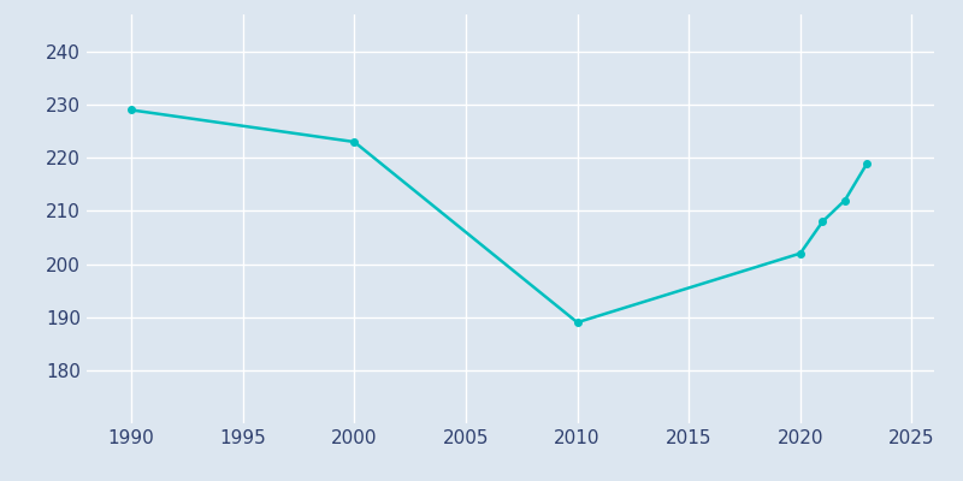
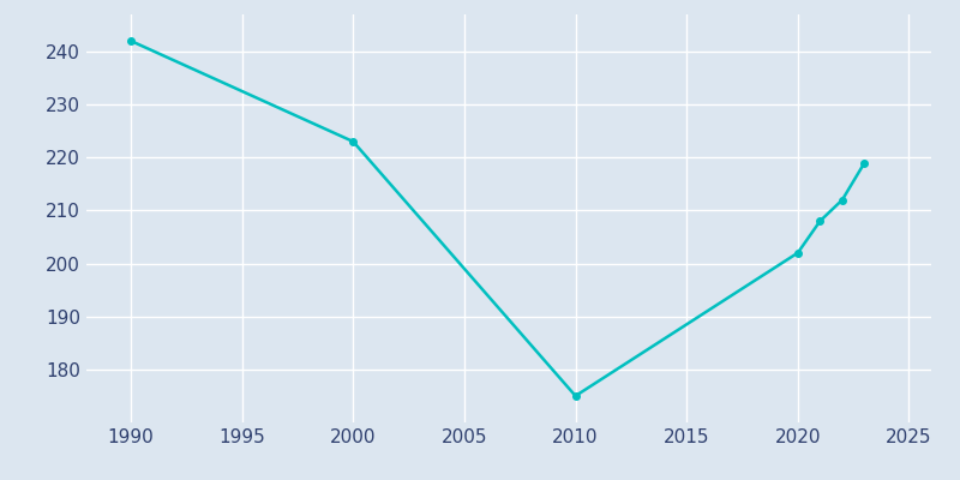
1990: 229 -> 242
2010: 189 -> 175
